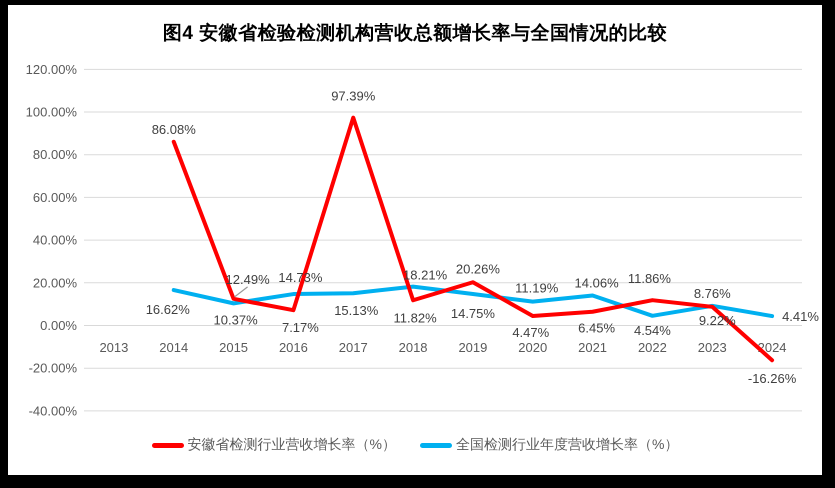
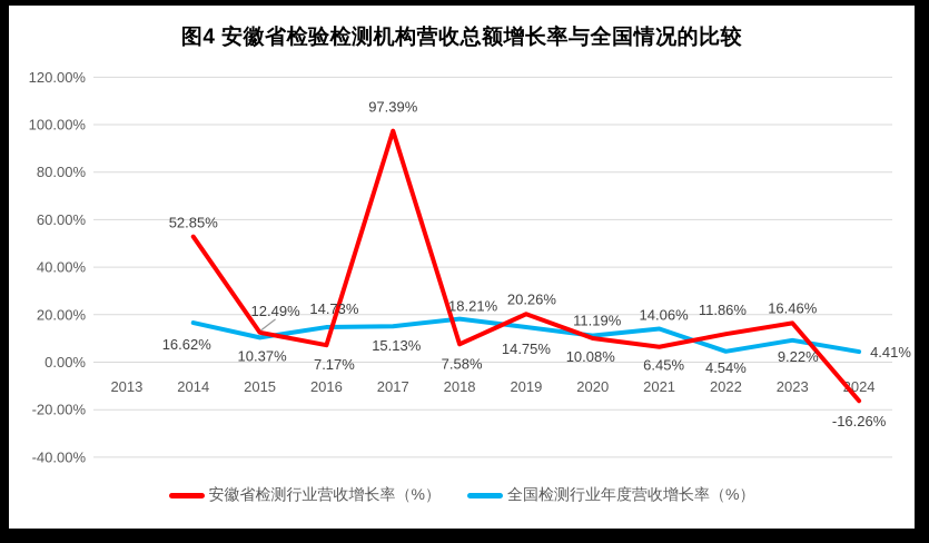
安徽省检测行业营收增长率（%）/2014: 86.08% -> 52.85%
安徽省检测行业营收增长率（%）/2018: 11.82% -> 7.58%
安徽省检测行业营收增长率（%）/2020: 4.47% -> 10.08%
安徽省检测行业营收增长率（%）/2023: 8.76% -> 16.46%
